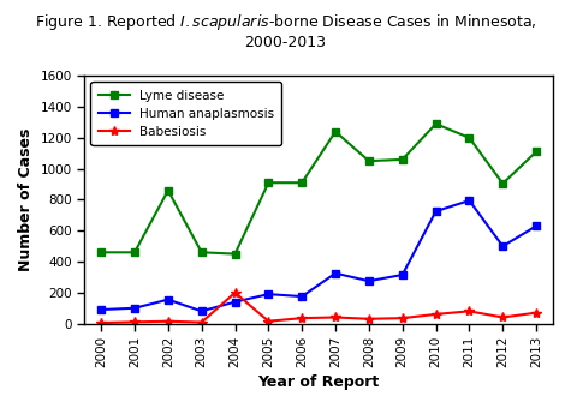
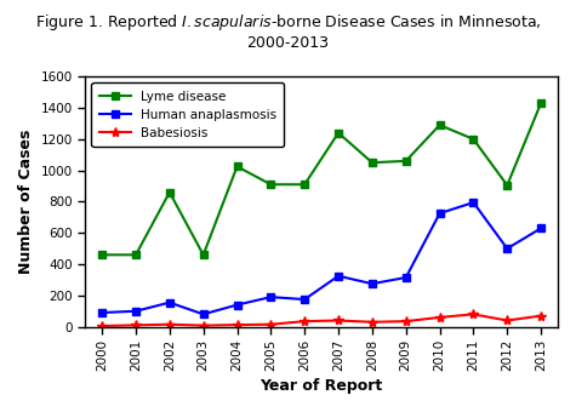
Lyme disease/2004: 450 -> 1020
Babesiosis/2004: 200 -> 10
Lyme disease/2013: 1110 -> 1430
